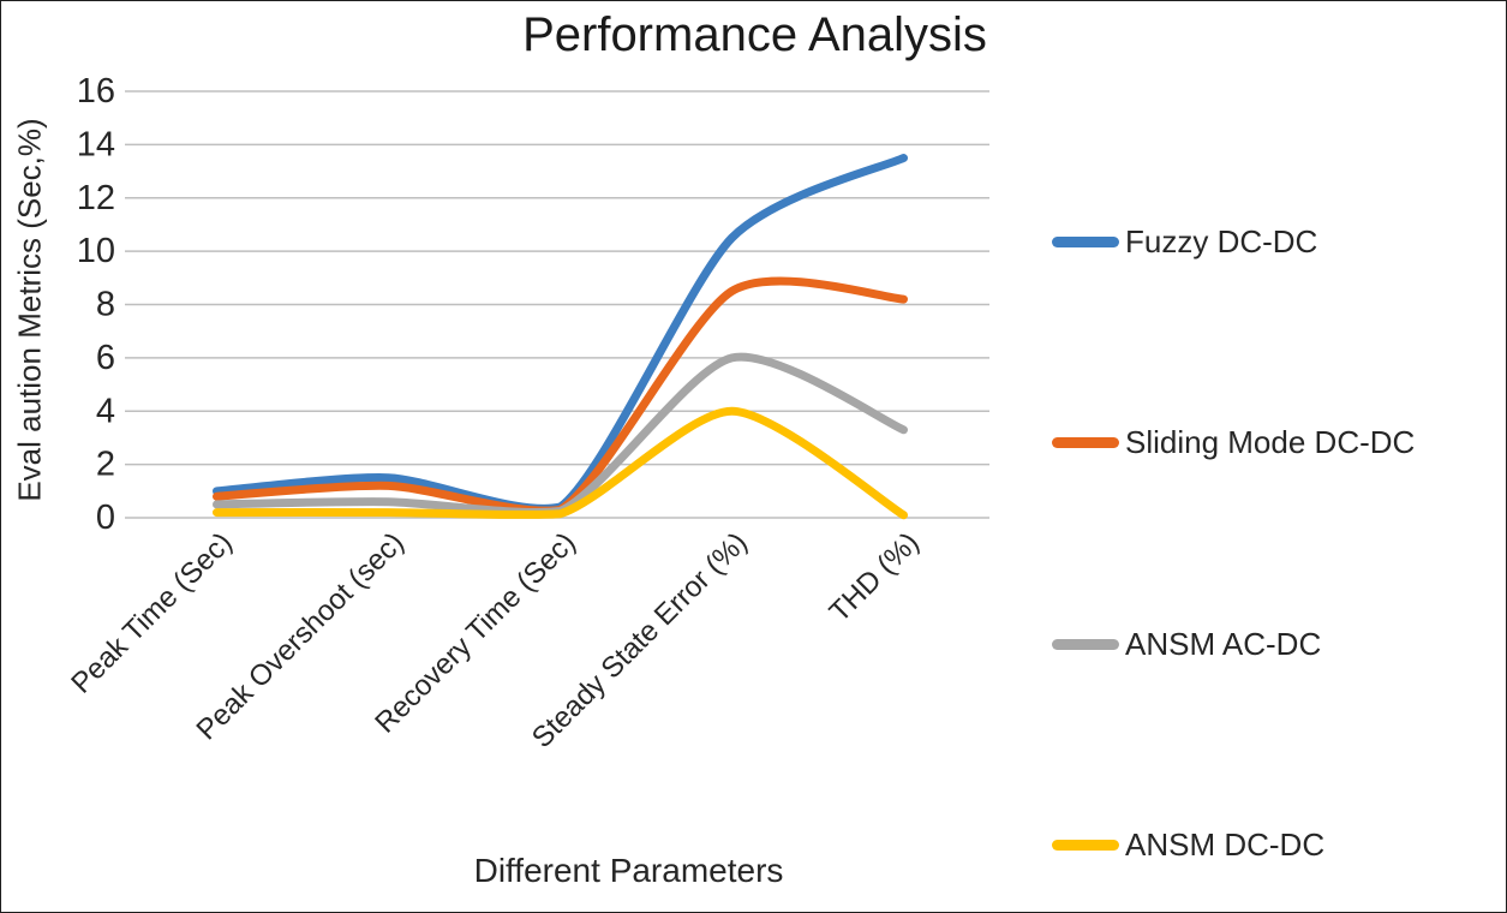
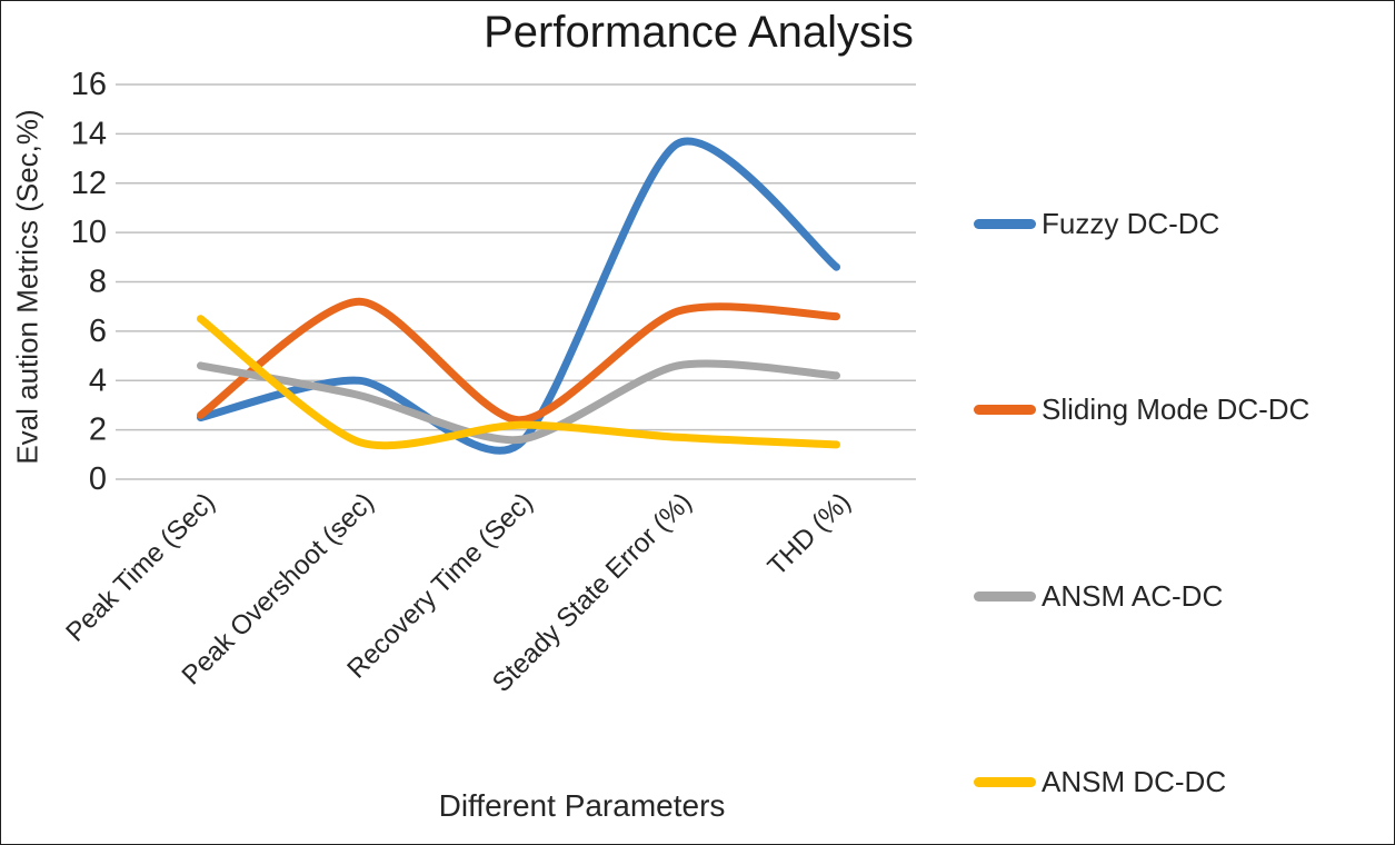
Fuzzy DC-DC/Peak Time (Sec): 1.0 -> 2.5
Sliding Mode DC-DC/Peak Time (Sec): 0.8 -> 2.6
ANSM AC-DC/Peak Time (Sec): 0.5 -> 4.6
ANSM DC-DC/Peak Time (Sec): 0.2 -> 6.5
Fuzzy DC-DC/Peak Overshoot (sec): 1.5 -> 4.0
Sliding Mode DC-DC/Peak Overshoot (sec): 1.2 -> 7.2
ANSM AC-DC/Peak Overshoot (sec): 0.6 -> 3.4
ANSM DC-DC/Peak Overshoot (sec): 0.2 -> 1.5
Fuzzy DC-DC/Recovery Time (Sec): 0.4 -> 1.4
Sliding Mode DC-DC/Recovery Time (Sec): 0.3 -> 2.4
ANSM AC-DC/Recovery Time (Sec): 0.2 -> 1.6
ANSM DC-DC/Recovery Time (Sec): 0.1 -> 2.2
Fuzzy DC-DC/Steady State Error (%): 10.5 -> 13.6
Sliding Mode DC-DC/Steady State Error (%): 8.5 -> 6.8
ANSM AC-DC/Steady State Error (%): 6.0 -> 4.6
ANSM DC-DC/Steady State Error (%): 4.0 -> 1.7
Fuzzy DC-DC/THD (%): 13.5 -> 8.6
Sliding Mode DC-DC/THD (%): 8.2 -> 6.6
ANSM AC-DC/THD (%): 3.3 -> 4.2
ANSM DC-DC/THD (%): 0.1 -> 1.4
